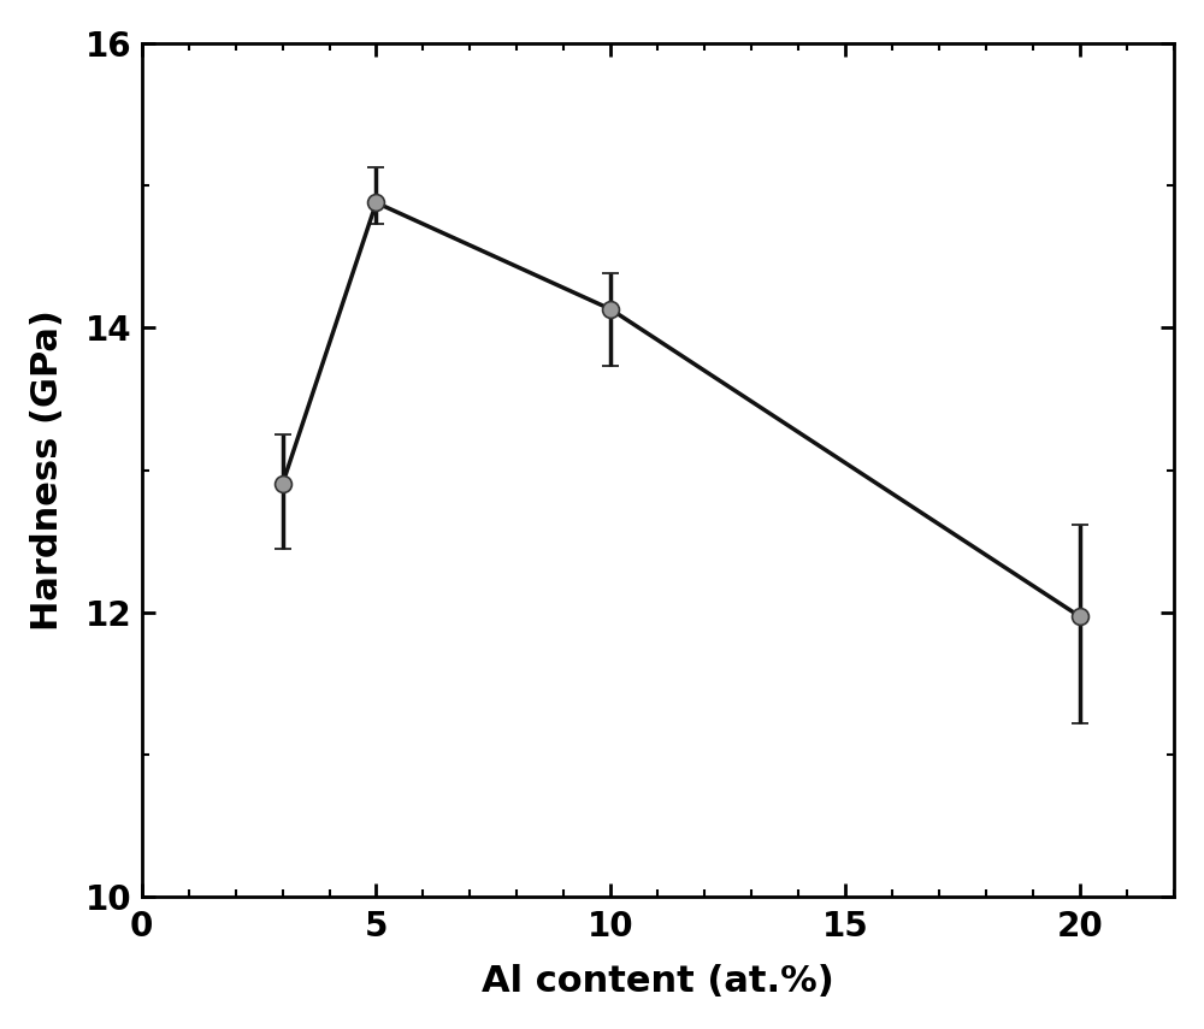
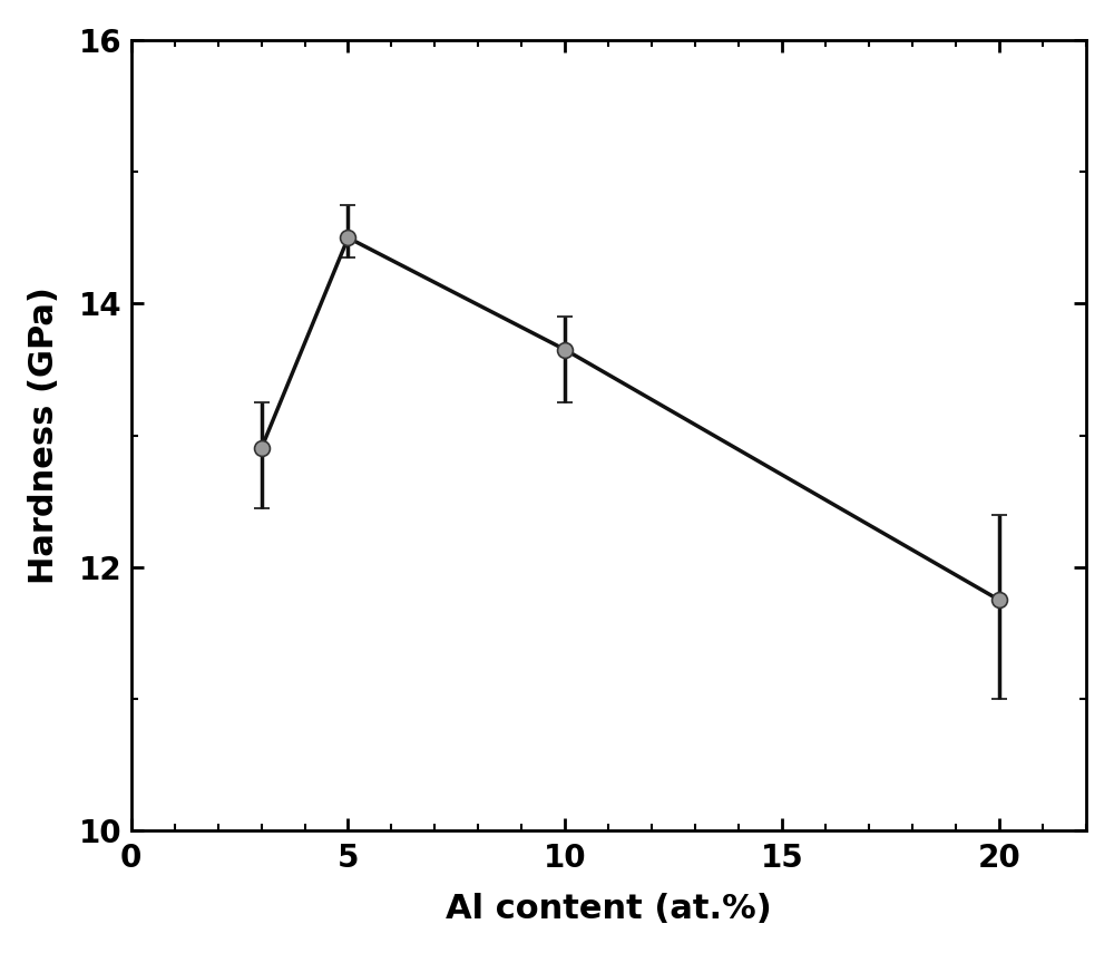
5: 14.88 -> 14.50
10: 14.13 -> 13.65
20: 11.97 -> 11.75
